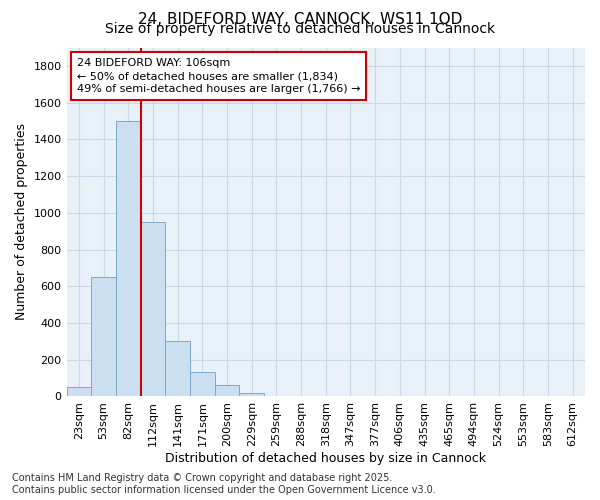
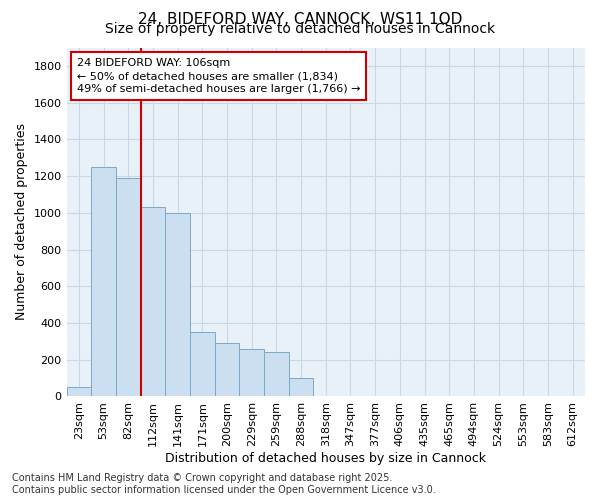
53sqm: 650 -> 1250
82sqm: 1500 -> 1190
112sqm: 950 -> 1030
141sqm: 300 -> 1000
171sqm: 140 -> 350
200sqm: 60 -> 290
229sqm: 20 -> 260
259sqm: 0 -> 240
288sqm: 0 -> 100
